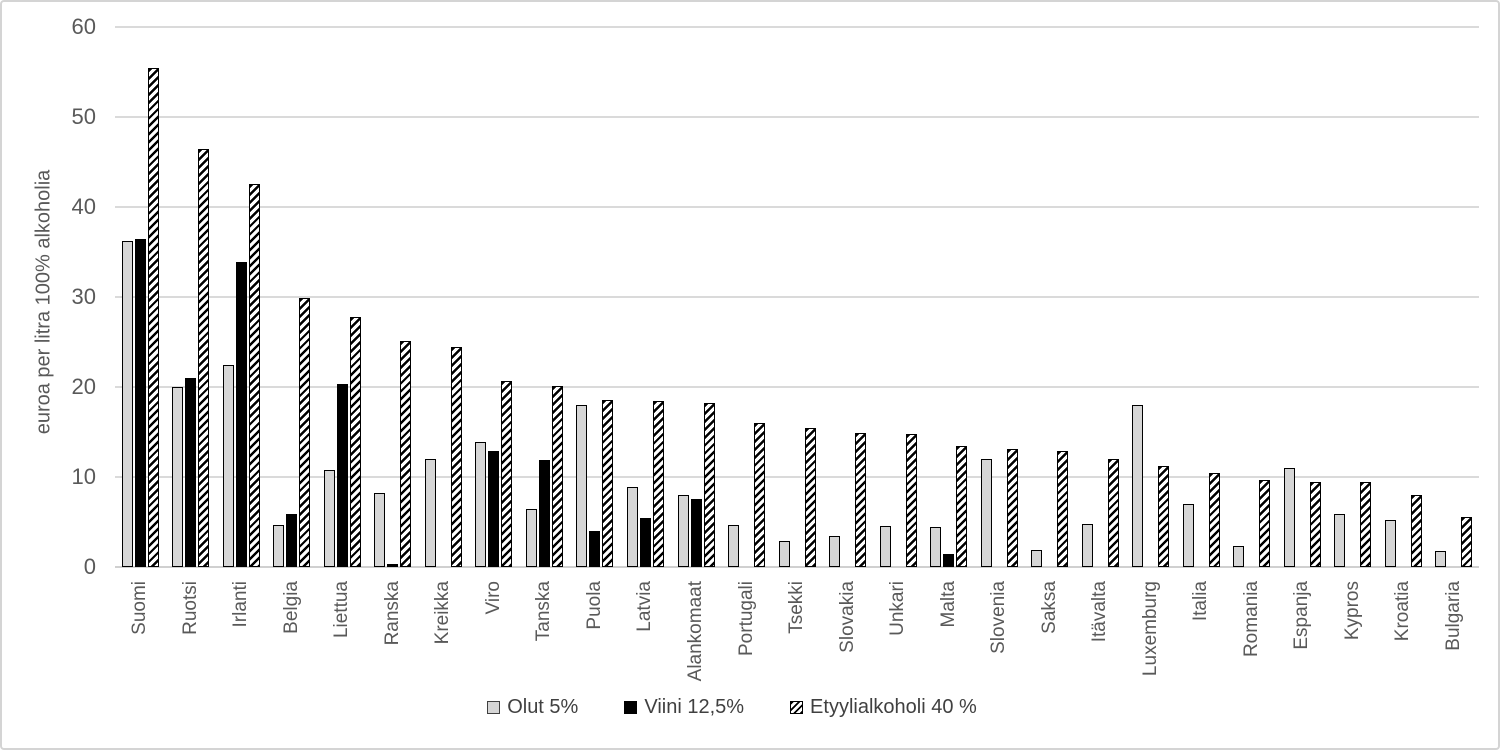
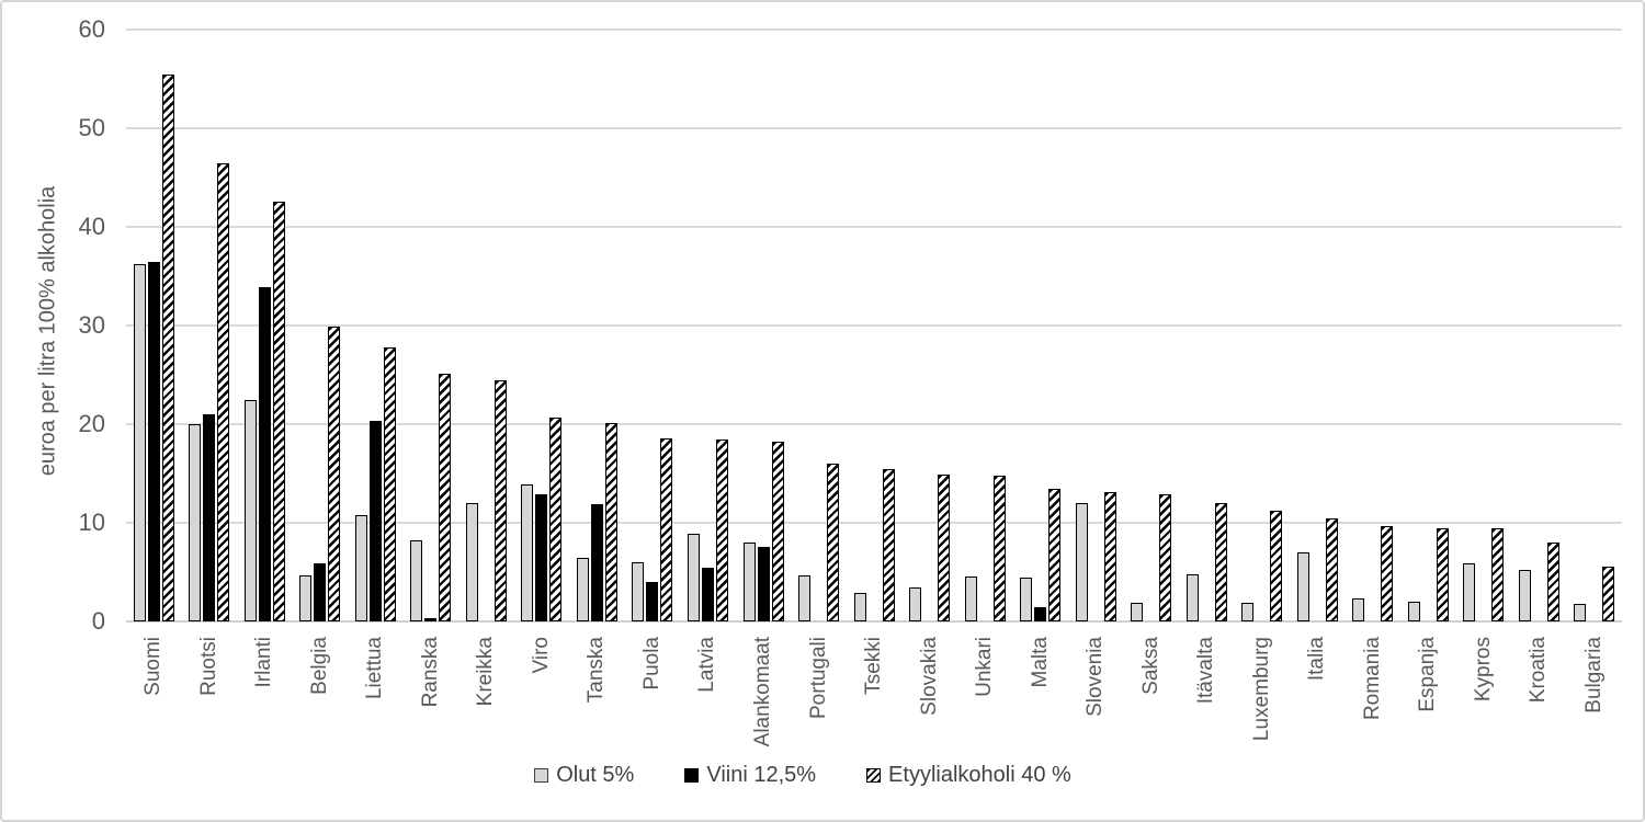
Olut 5%/Puola: 18 -> 6
Olut 5%/Luxemburg: 18 -> 2
Olut 5%/Espanja: 11 -> 2
